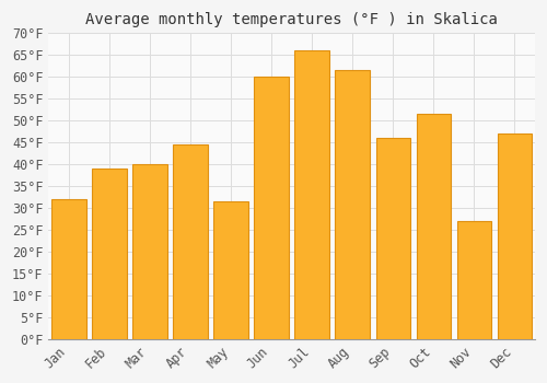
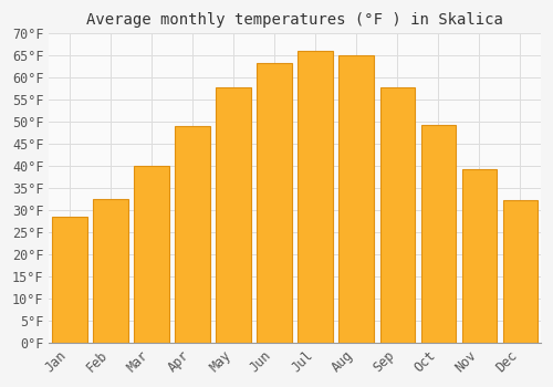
Jan: 32.0°F -> 28.4°F
Feb: 39.0°F -> 32.5°F
Apr: 44.5°F -> 49.1°F
May: 31.5°F -> 57.9°F
Jun: 60.0°F -> 63.3°F
Aug: 61.5°F -> 65.0°F
Sep: 46.0°F -> 57.9°F
Oct: 51.5°F -> 49.3°F
Nov: 27.0°F -> 39.4°F
Dec: 47.0°F -> 32.2°F
